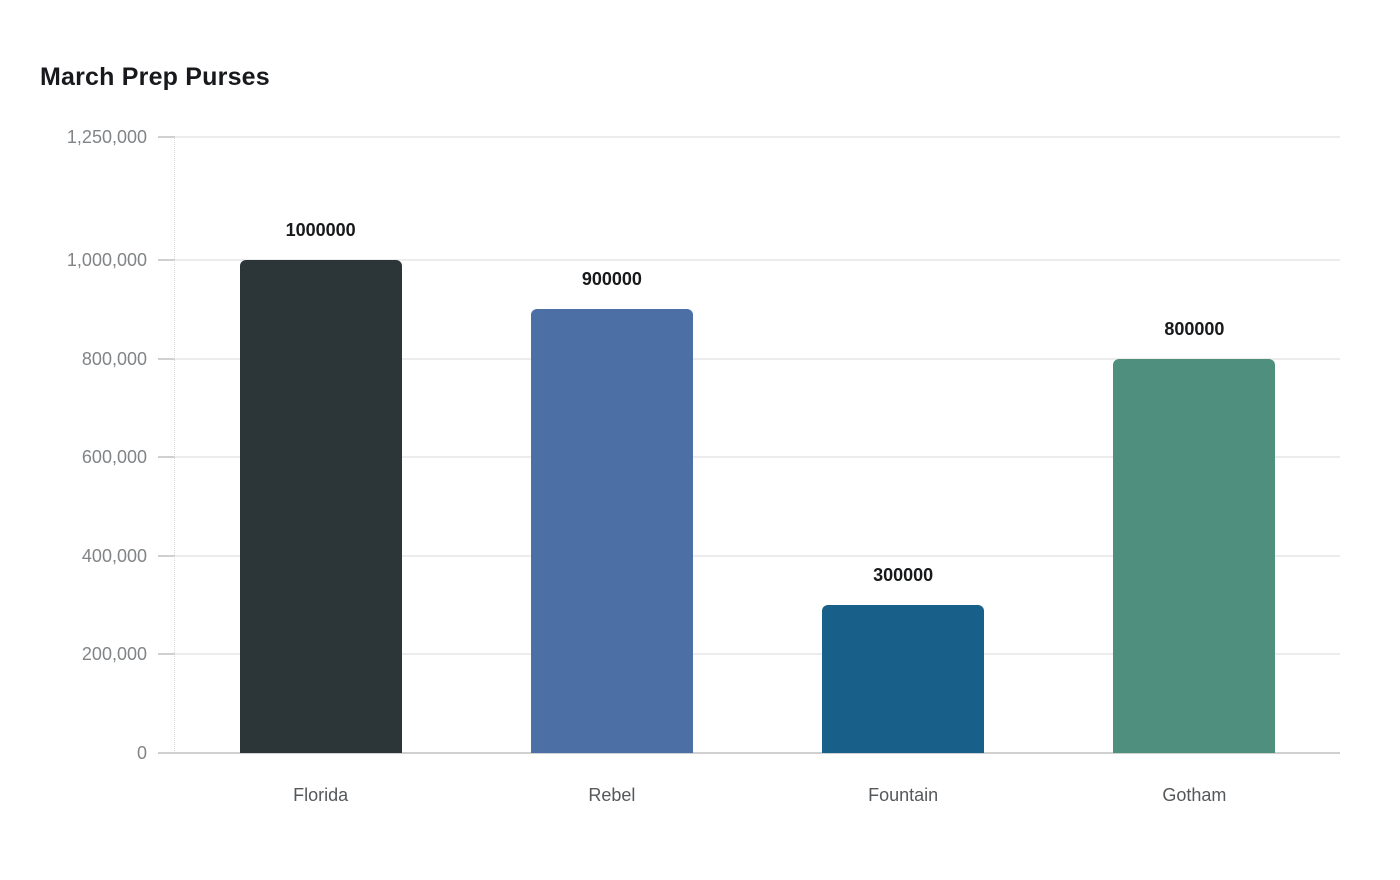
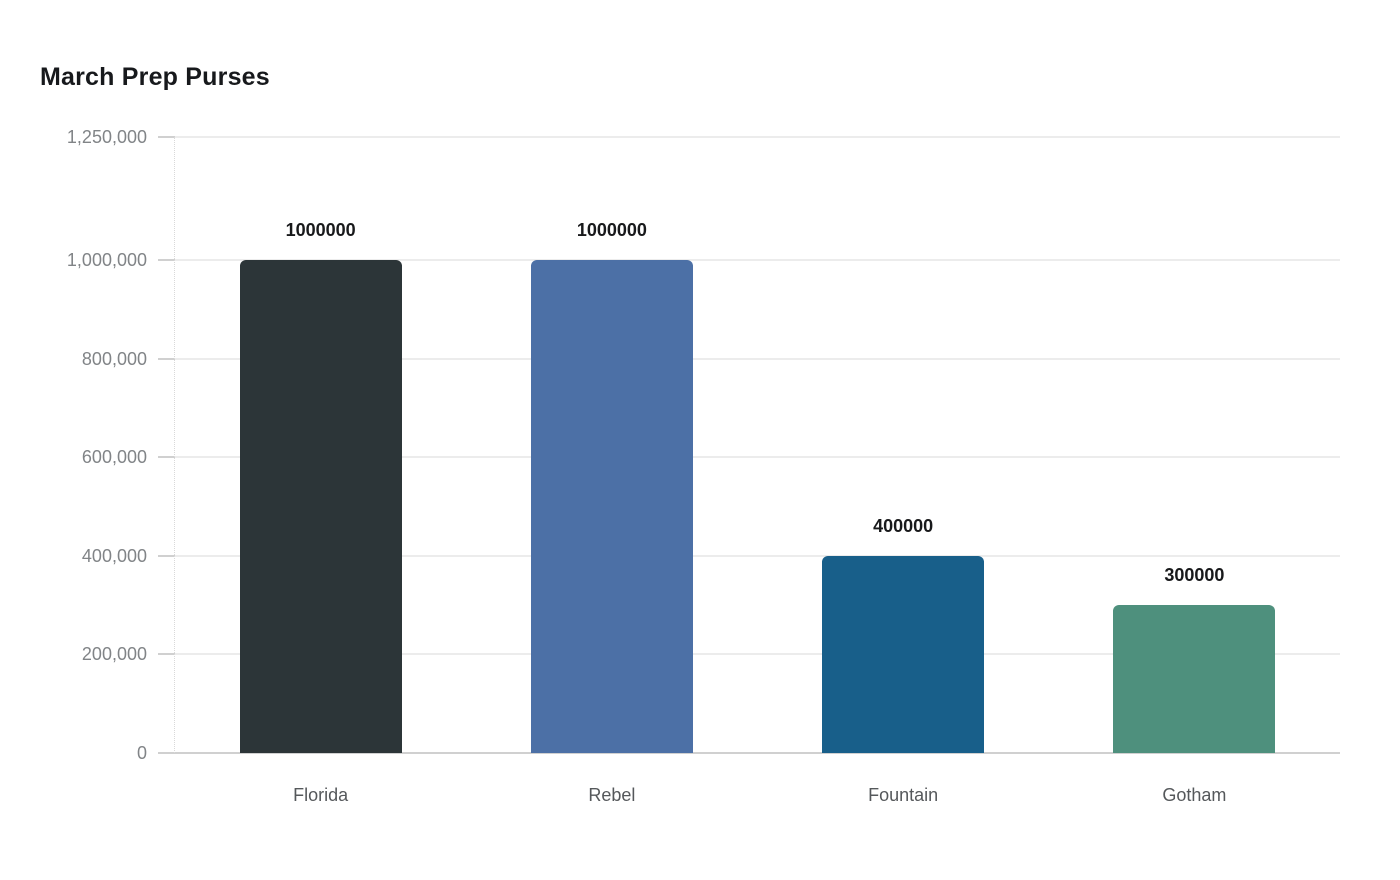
Rebel: 900000 -> 1000000
Fountain: 300000 -> 400000
Gotham: 800000 -> 300000
